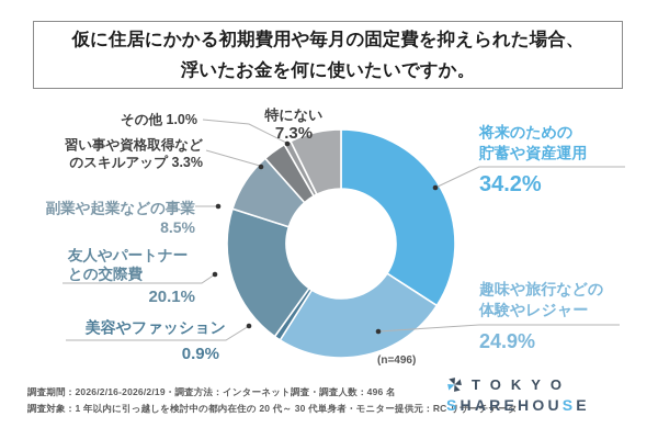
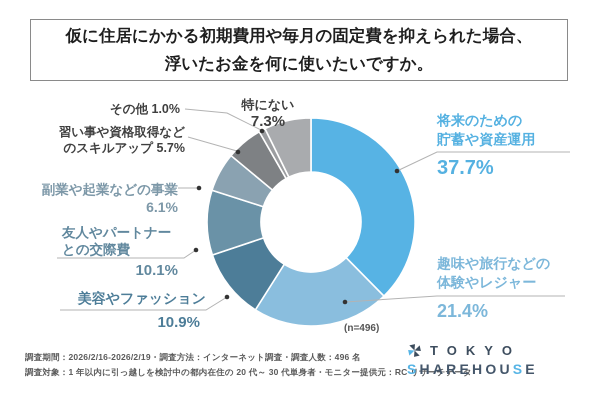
将来のための貯蓄や資産運用: 34.2% -> 37.7%
趣味や旅行などの体験やレジャー: 24.9% -> 21.4%
美容やファッション: 0.9% -> 10.9%
友人やパートナーとの交際費: 20.1% -> 10.1%
副業や起業などの事業: 8.5% -> 6.1%
習い事や資格取得などのスキルアップ: 3.3% -> 5.7%
